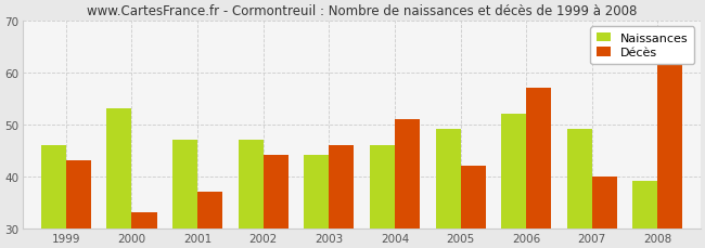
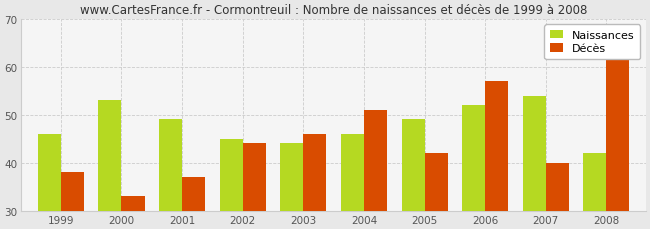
Décès/1999: 43 -> 38
Naissances/2001: 47 -> 49
Naissances/2002: 47 -> 45
Naissances/2007: 49 -> 54
Naissances/2008: 39 -> 42
